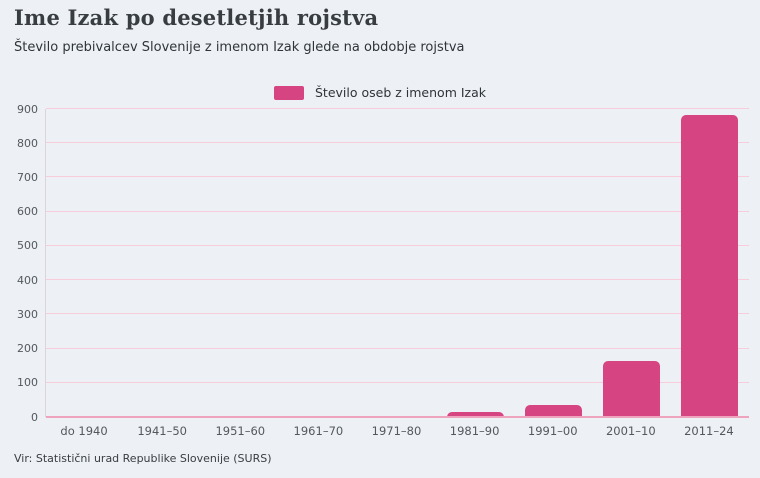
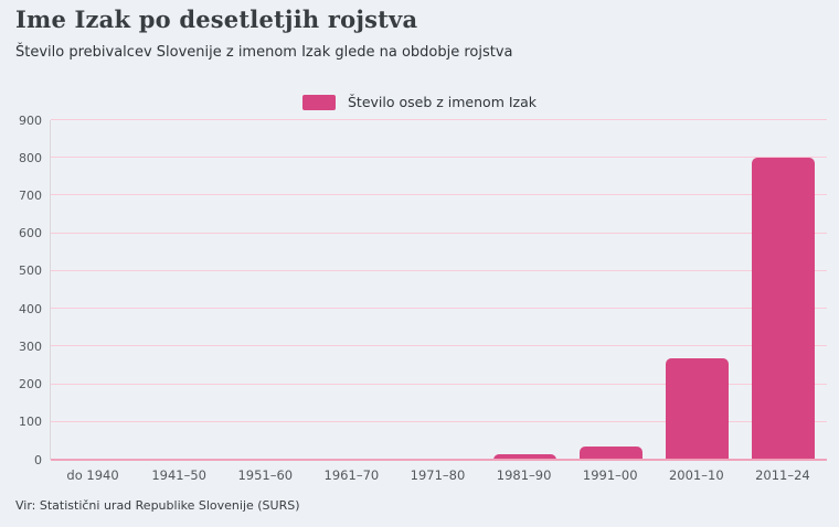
2001–10: 160 -> 270
2011–24: 880 -> 800
